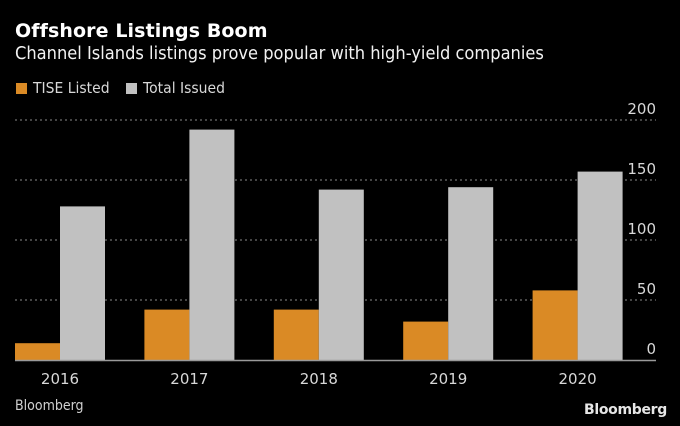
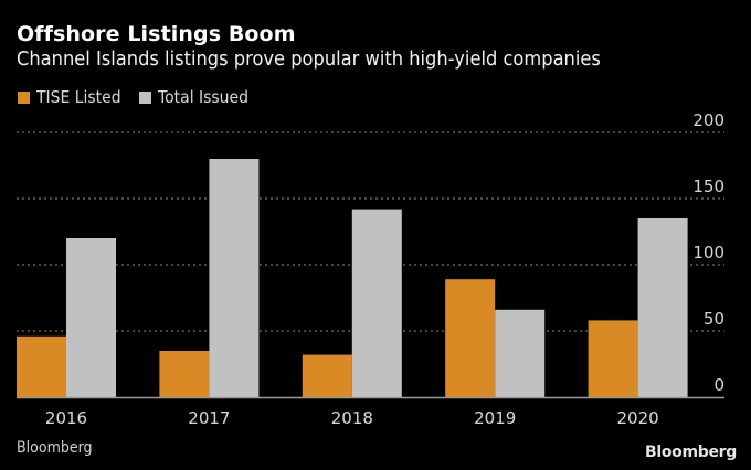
TISE Listed/2016: 14 -> 46
Total Issued/2016: 128 -> 120
TISE Listed/2017: 42 -> 35
Total Issued/2017: 192 -> 180
TISE Listed/2018: 42 -> 32
TISE Listed/2019: 32 -> 89
Total Issued/2019: 144 -> 66
Total Issued/2020: 157 -> 135
